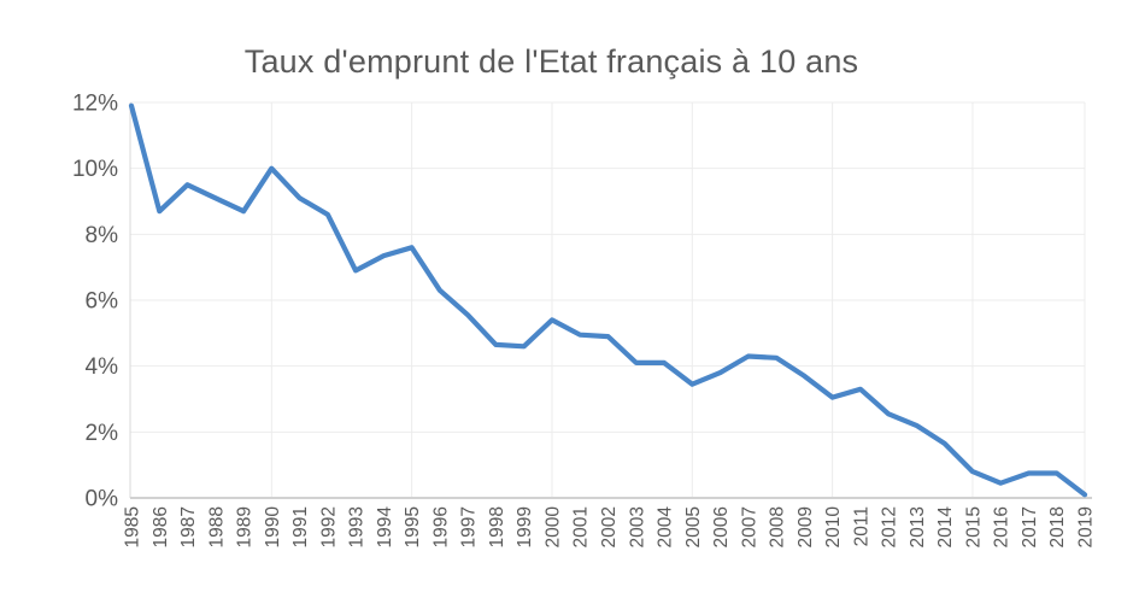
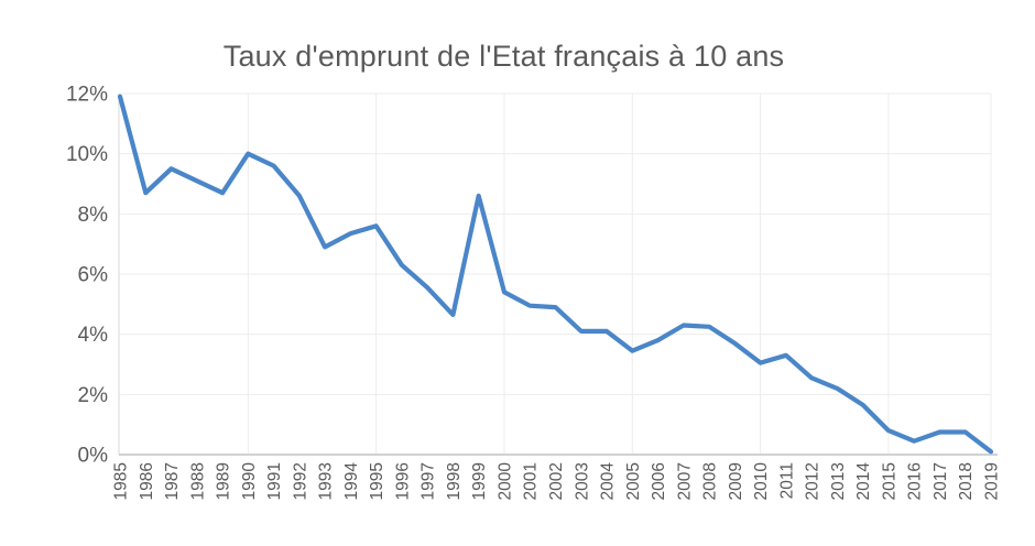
1991: 9.1% -> 9.6%
1999: 4.6% -> 8.6%
